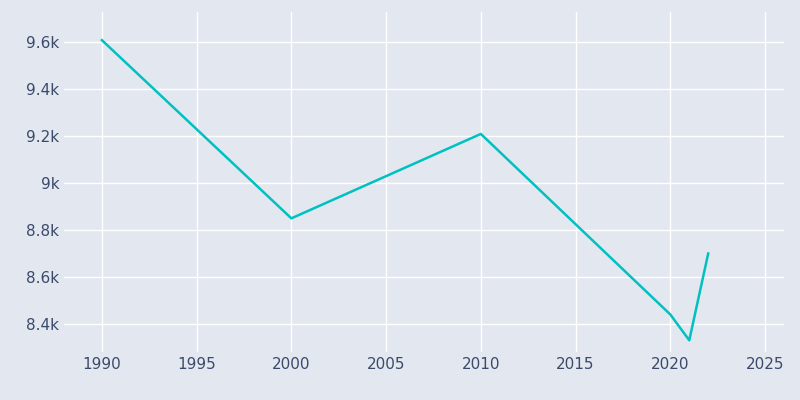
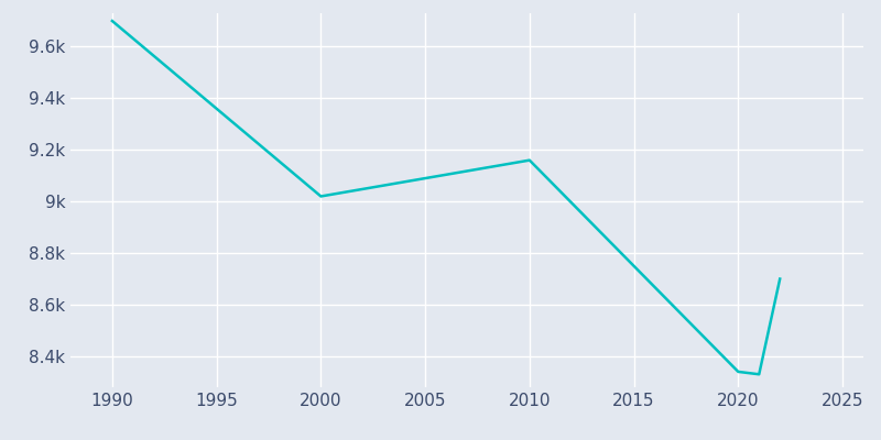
1990: 9.61k -> 9.70k
2000: 8.85k -> 9.02k
2010: 9.21k -> 9.16k
2020: 8.44k -> 8.34k
